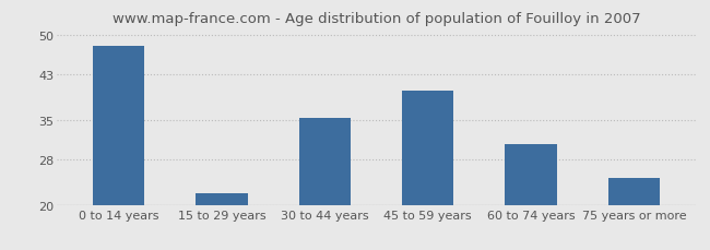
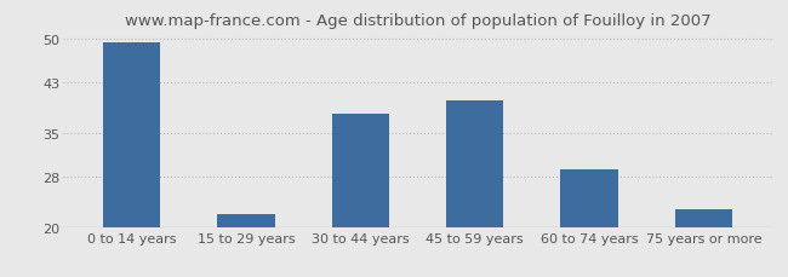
0 to 14 years: 48.0 -> 49.3
30 to 44 years: 35.4 -> 38.0
60 to 74 years: 30.8 -> 29.2
75 years or more: 24.8 -> 22.8
